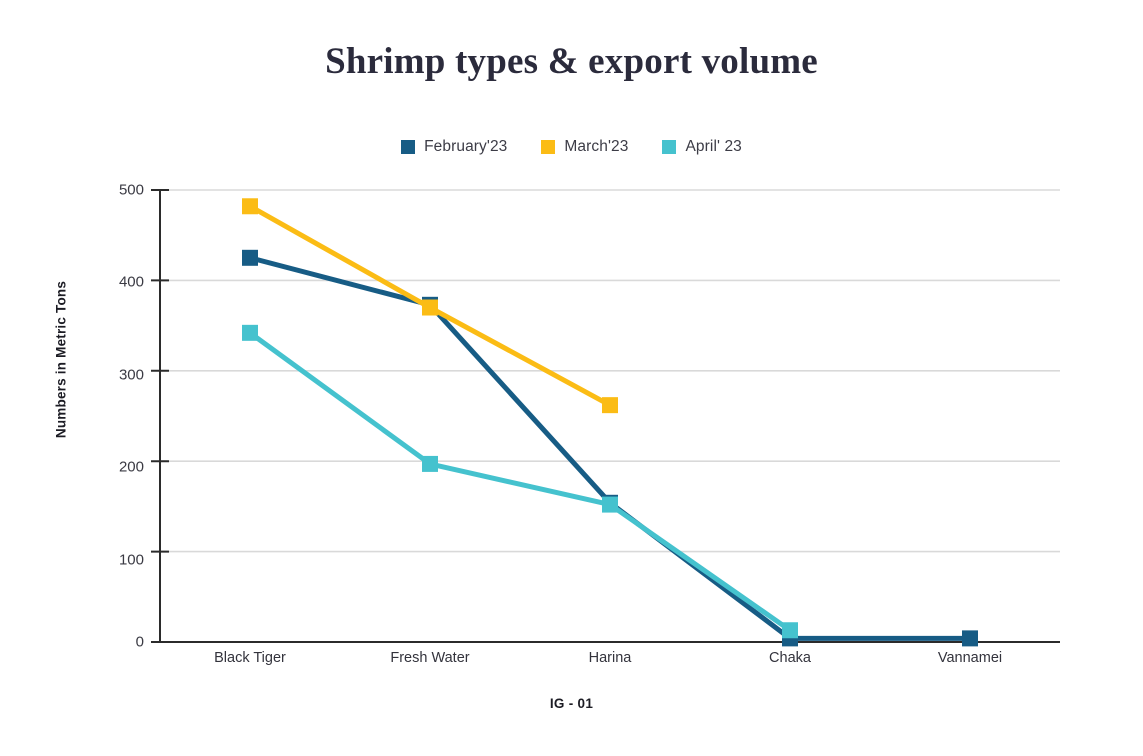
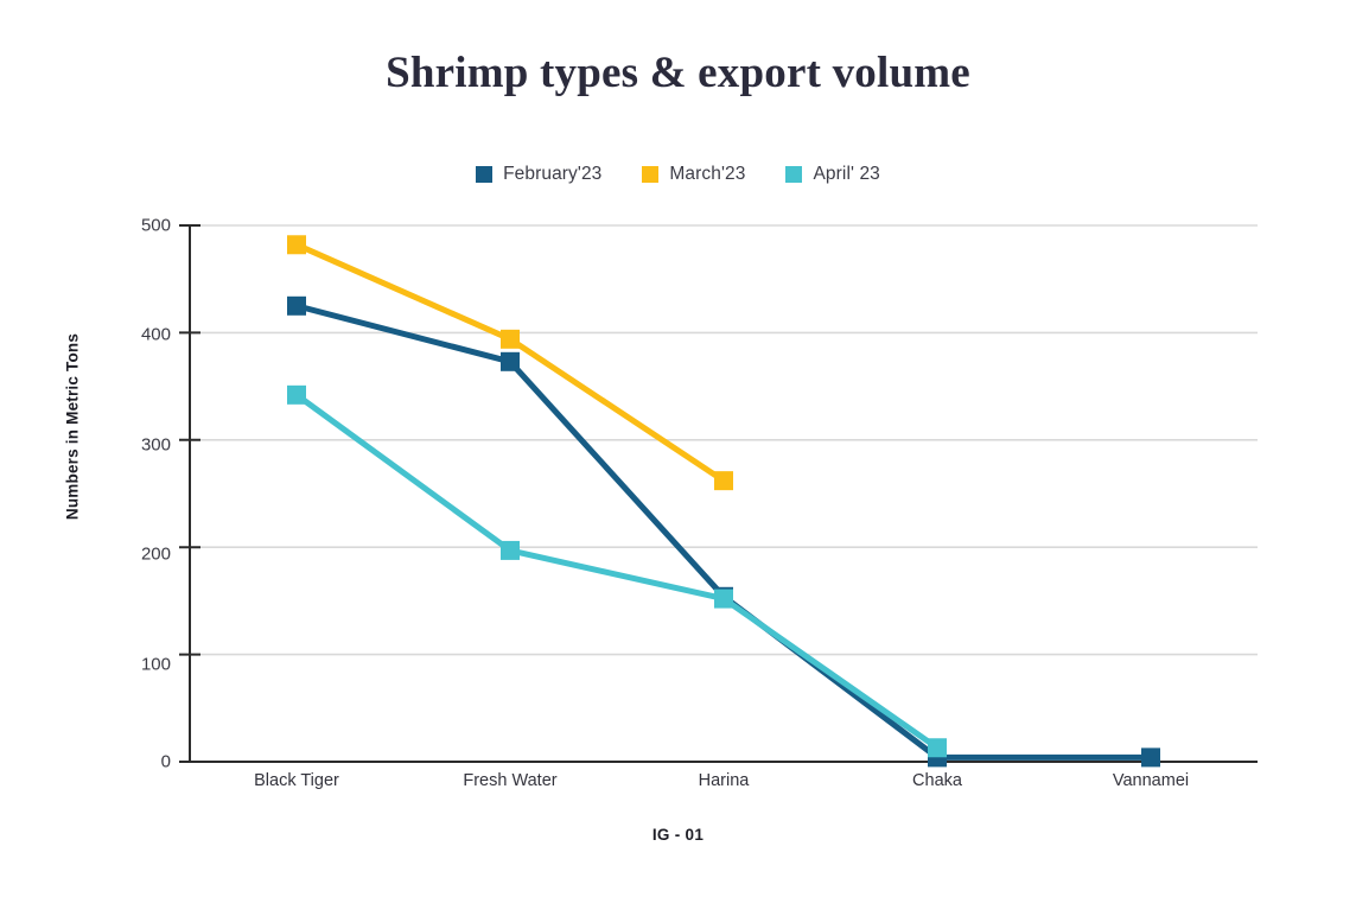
March'23/Fresh Water: 370 -> 390
